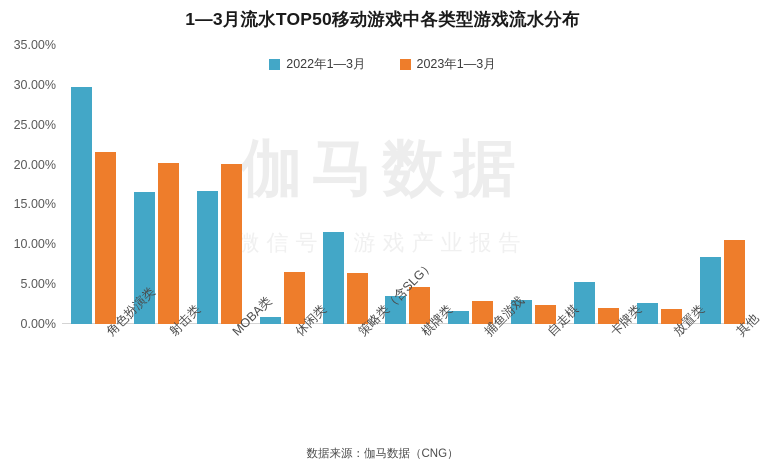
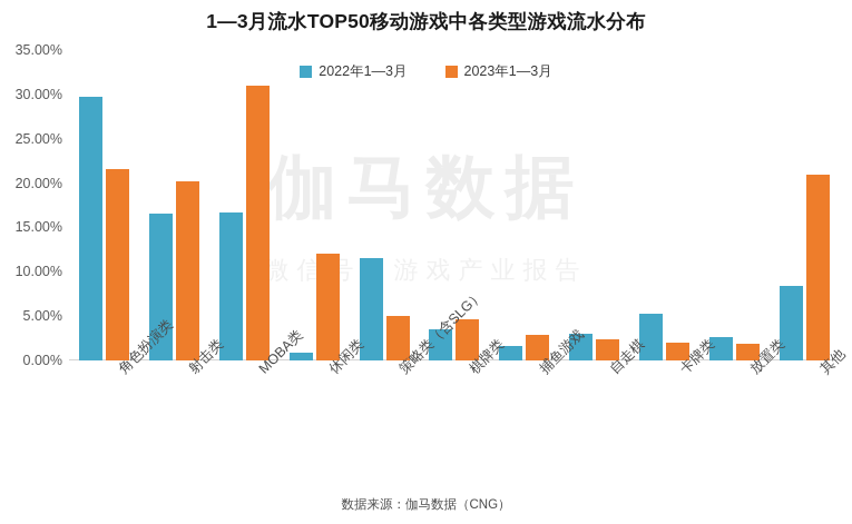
2023年1—3月/MOBA类: 20% -> 31%
2023年1—3月/休闲类: 6% -> 12%
2023年1—3月/策略类（含SLG）: 6% -> 5%
2023年1—3月/其他: 10% -> 21%
